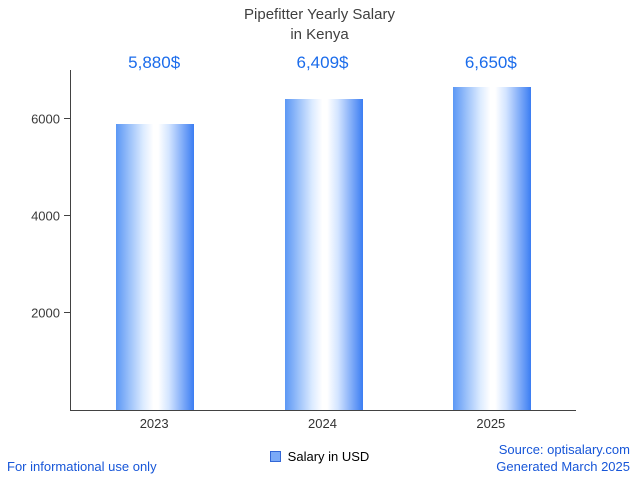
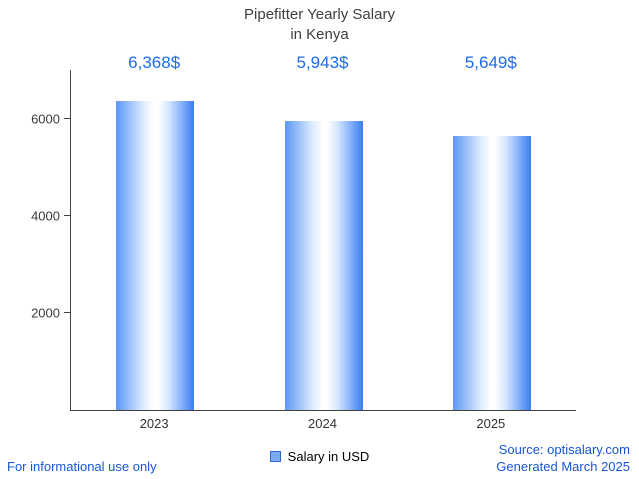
2023: 5,880 -> 6,368
2024: 6,409 -> 5,943
2025: 6,650 -> 5,649
